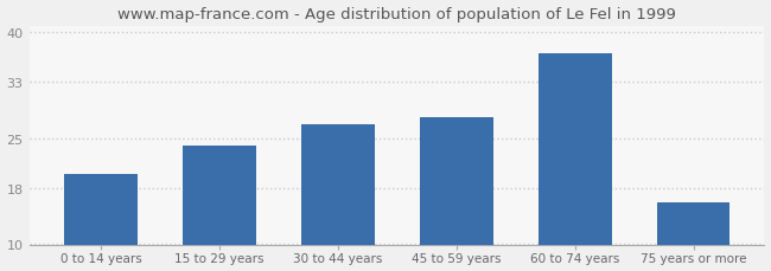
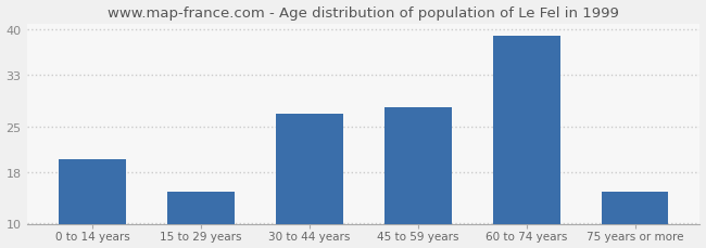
15 to 29 years: 24 -> 15
60 to 74 years: 37 -> 39
75 years or more: 16 -> 15
